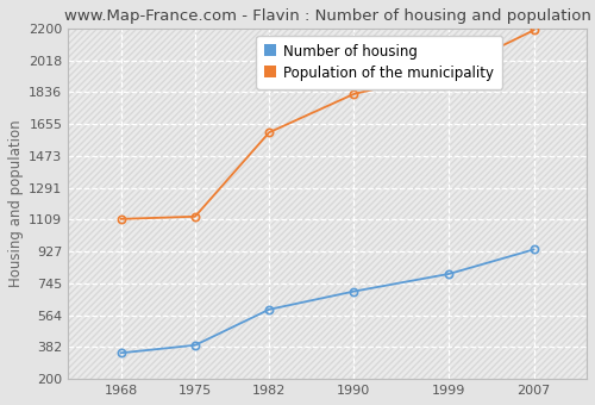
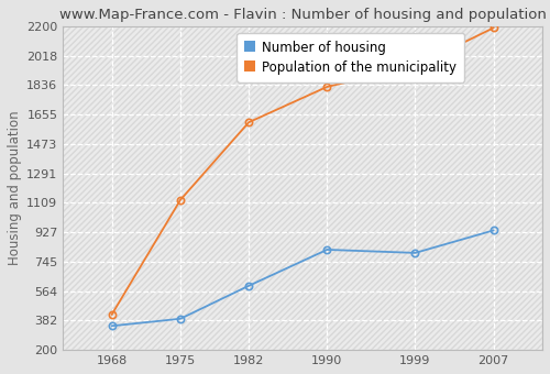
Population of the municipality/1968: 1110 -> 420
Number of housing/1990: 700 -> 820
